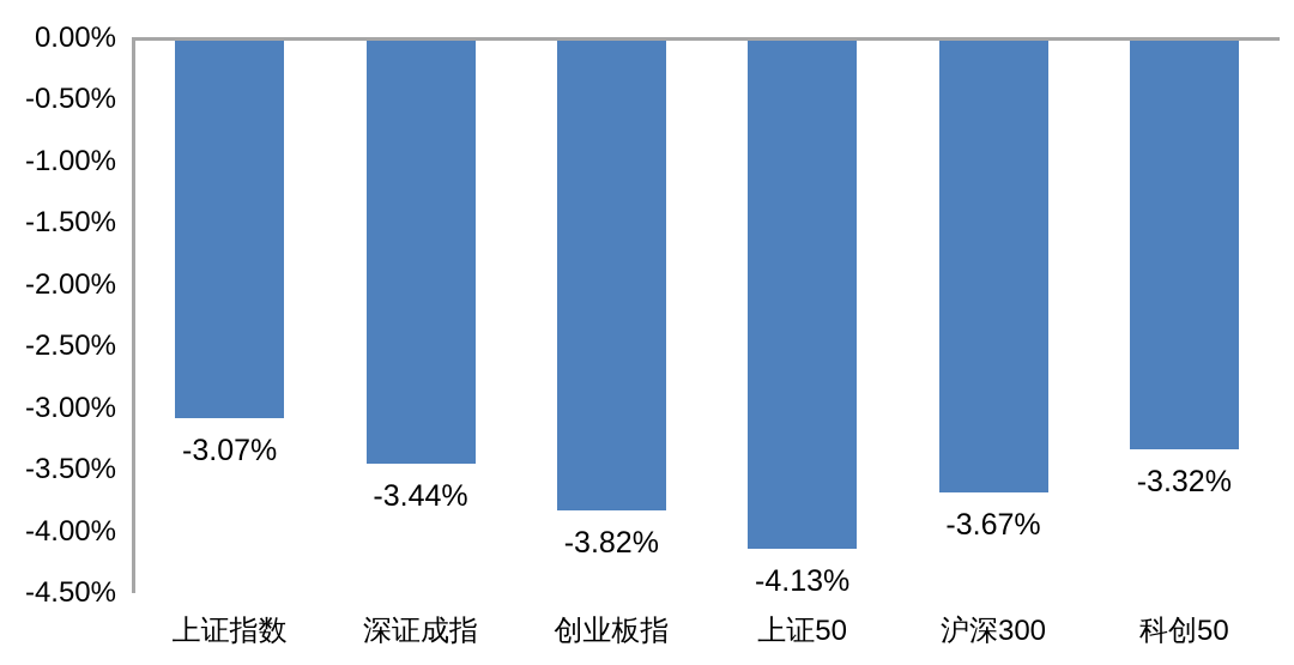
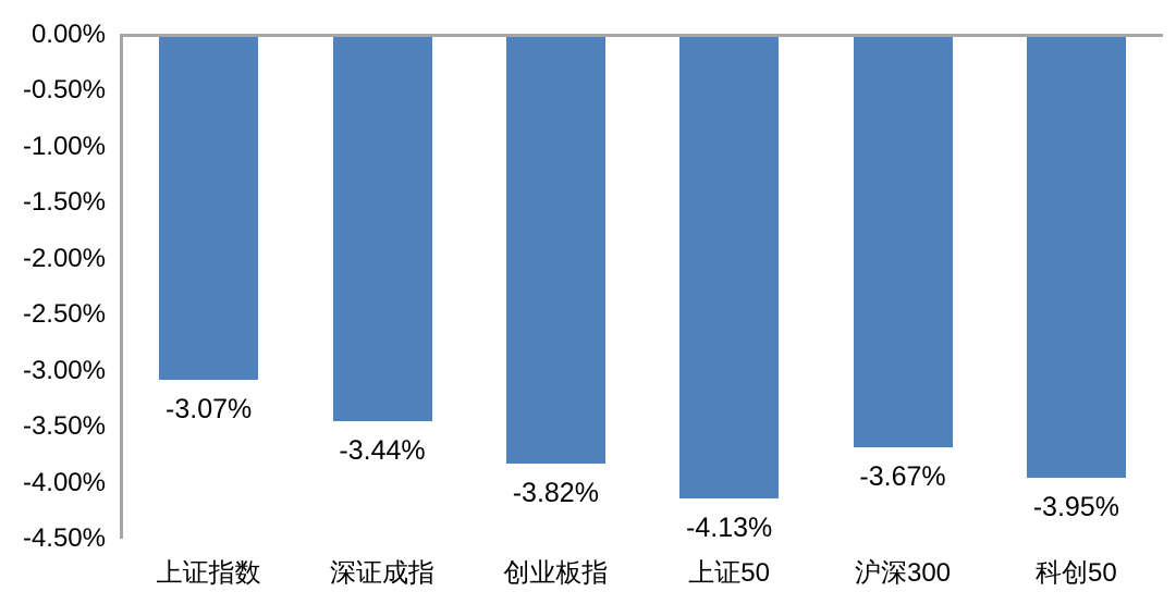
科创50: -3.32% -> -3.95%
